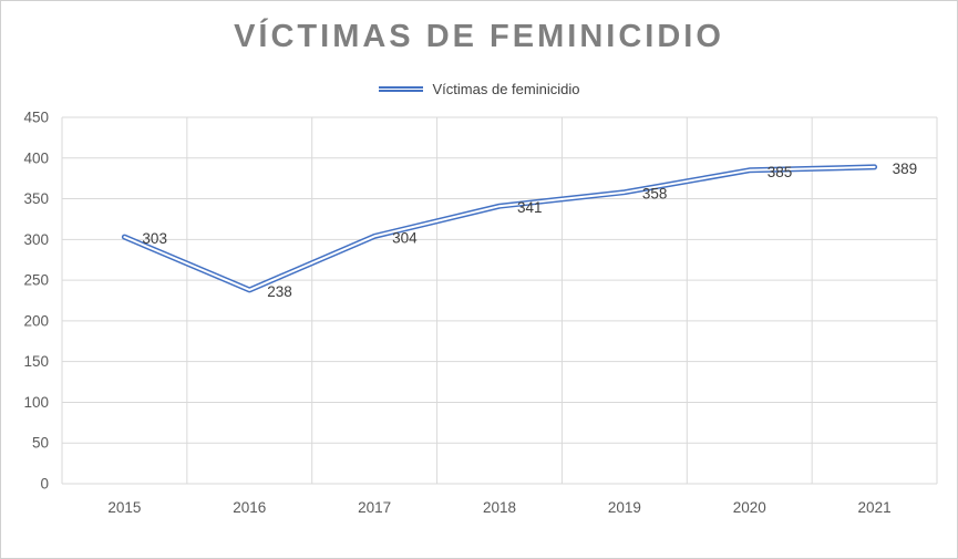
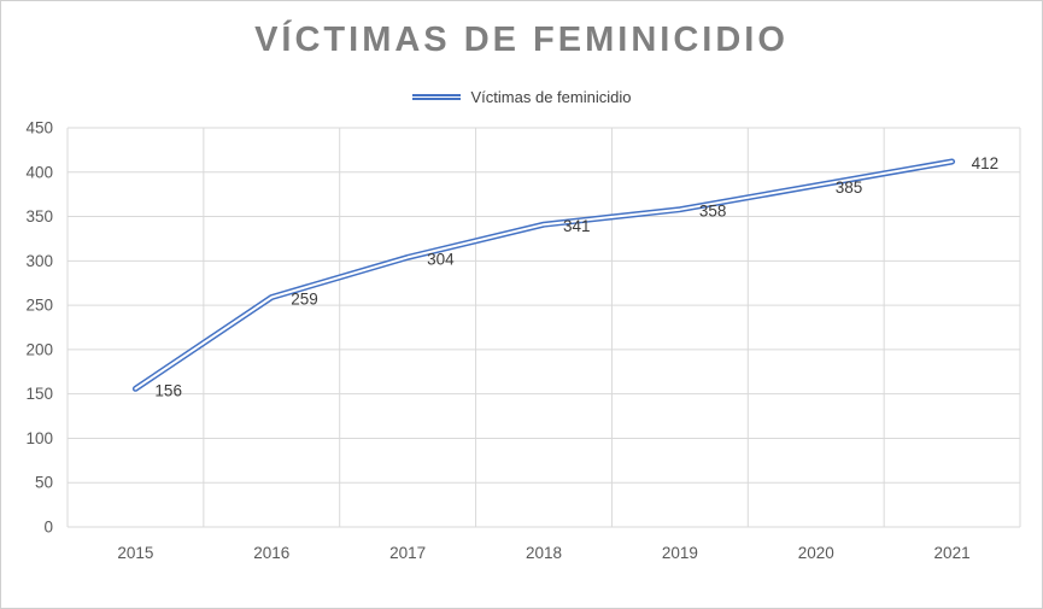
2015: 303 -> 156
2016: 238 -> 259
2021: 389 -> 412
